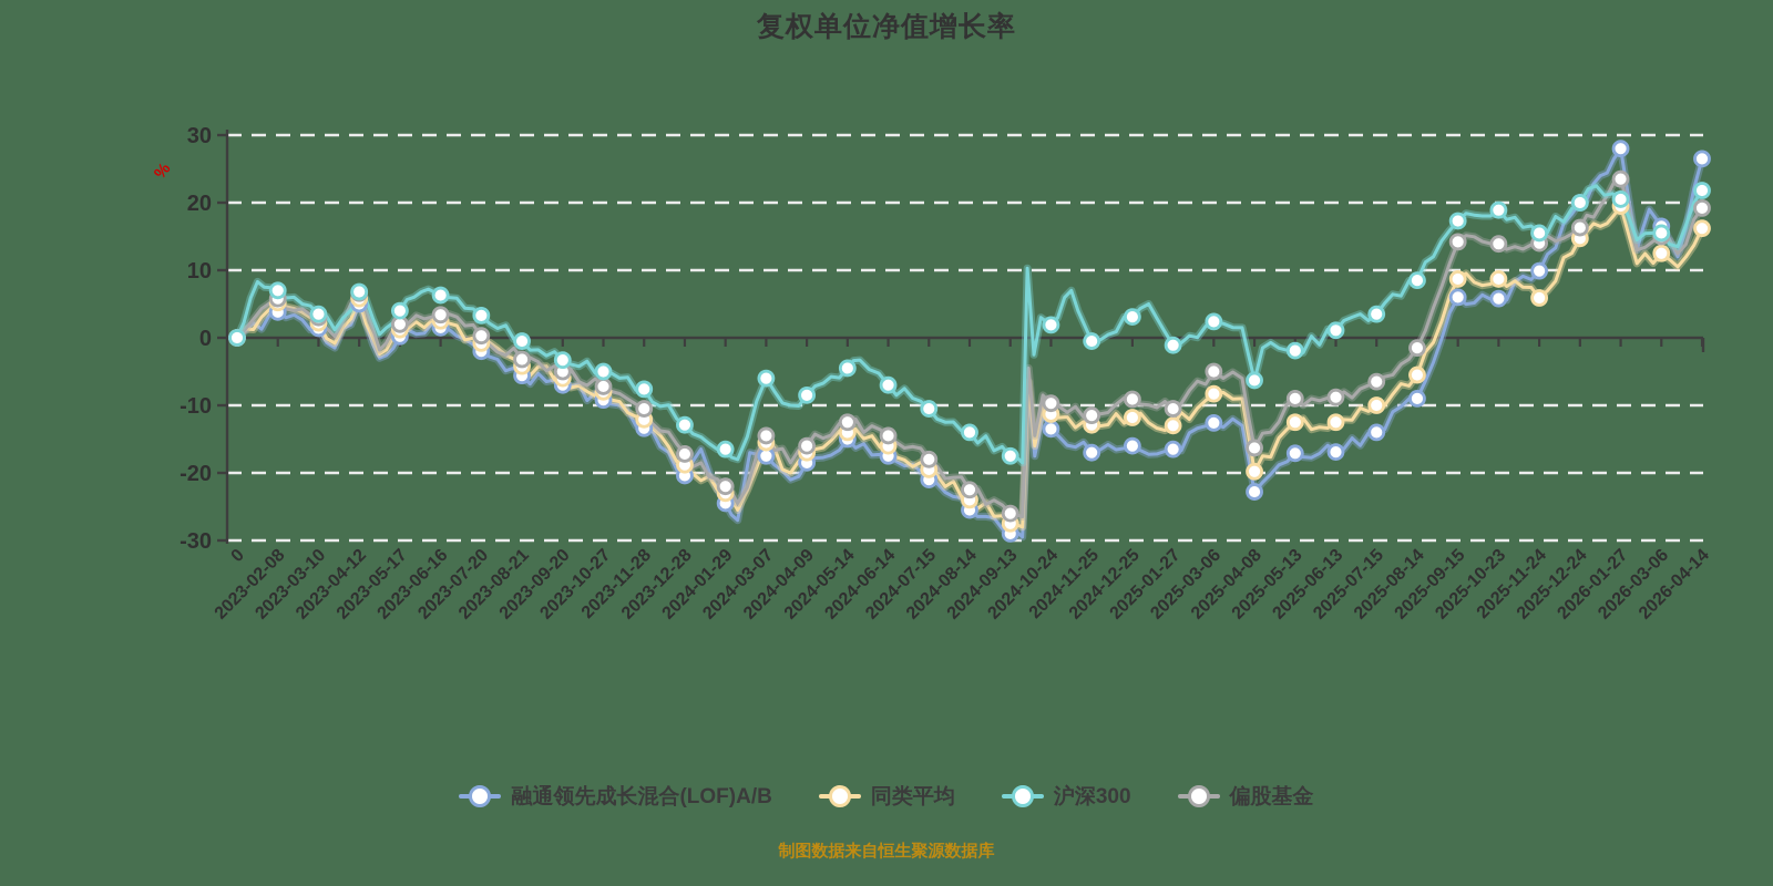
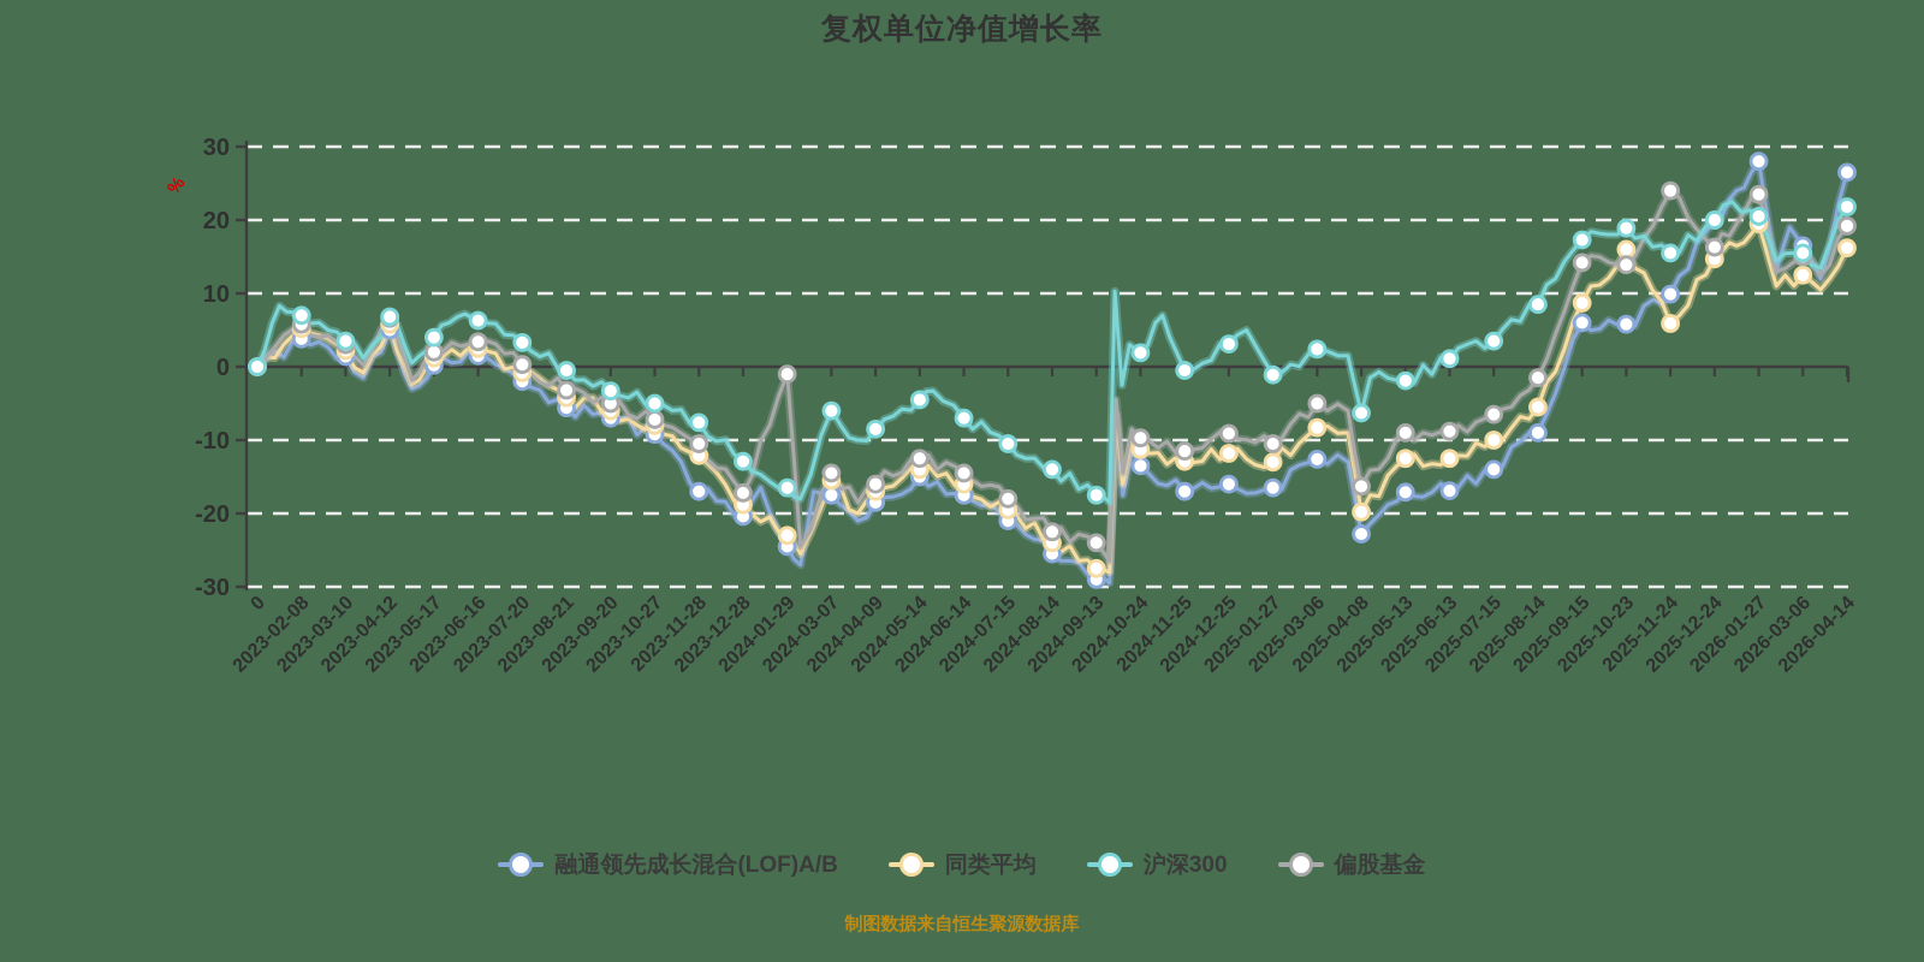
融通领先成长混合(LOF)A/B/2023-11-28: -13 -> -17
偏股基金/2024-01-29: -22 -> -1
偏股基金/2024-09-13: -26 -> -24
同类平均/2025-10-23: 9 -> 16
偏股基金/2025-11-24: 14 -> 24
